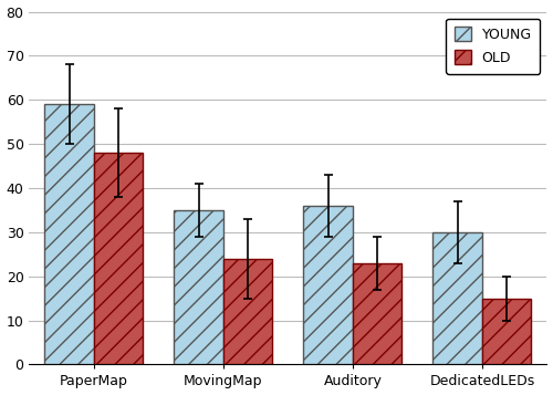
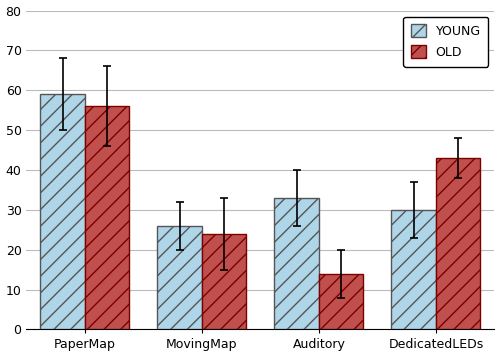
OLD/PaperMap: 48 -> 56
YOUNG/MovingMap: 35 -> 26
YOUNG/Auditory: 36 -> 33
OLD/Auditory: 23 -> 14
OLD/DedicatedLEDs: 15 -> 43
